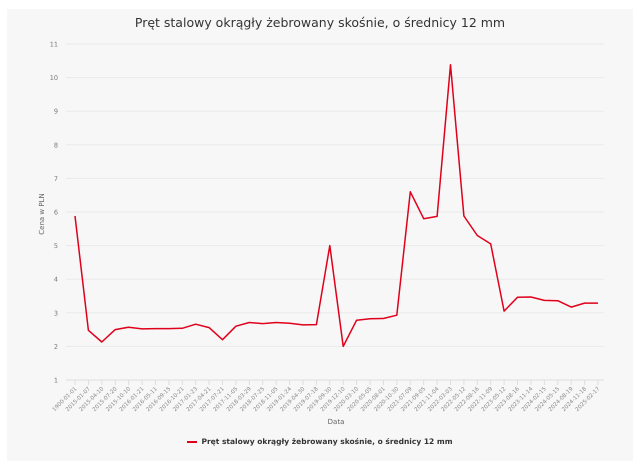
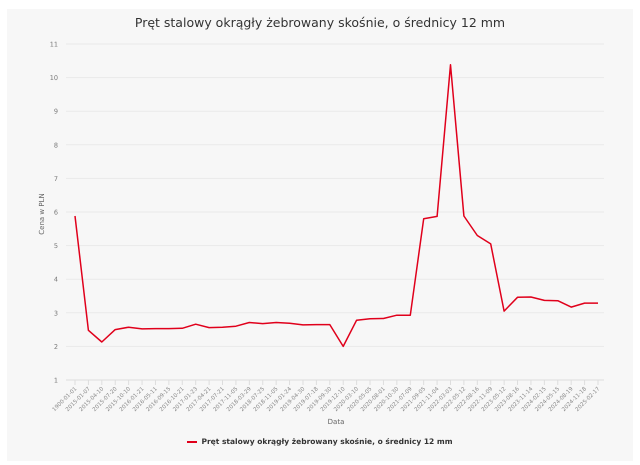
2017-07-21: 2.2 -> 2.6
2019-09-30: 5.0 -> 2.6
2021-07-09: 6.6 -> 2.9
